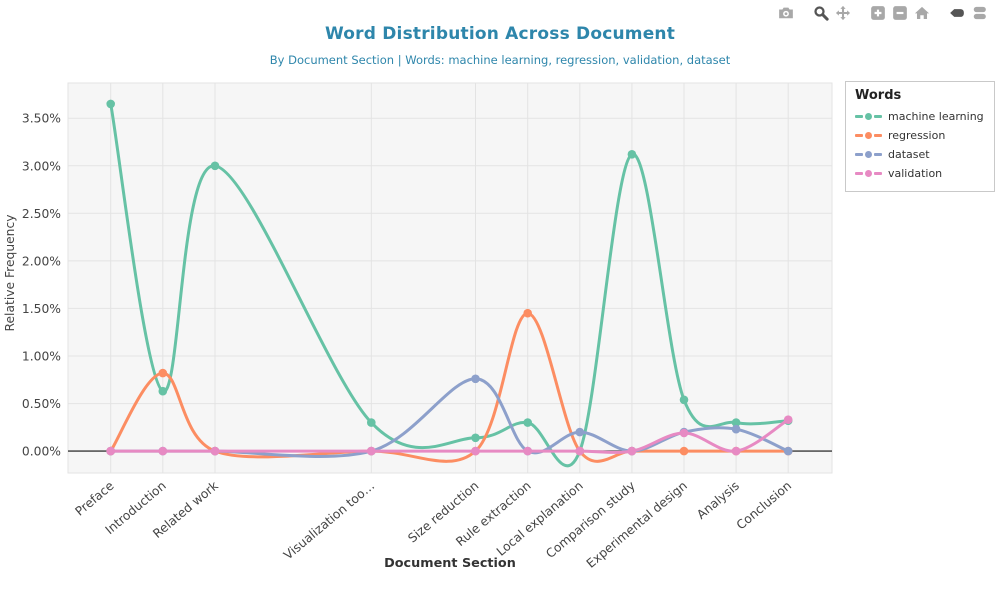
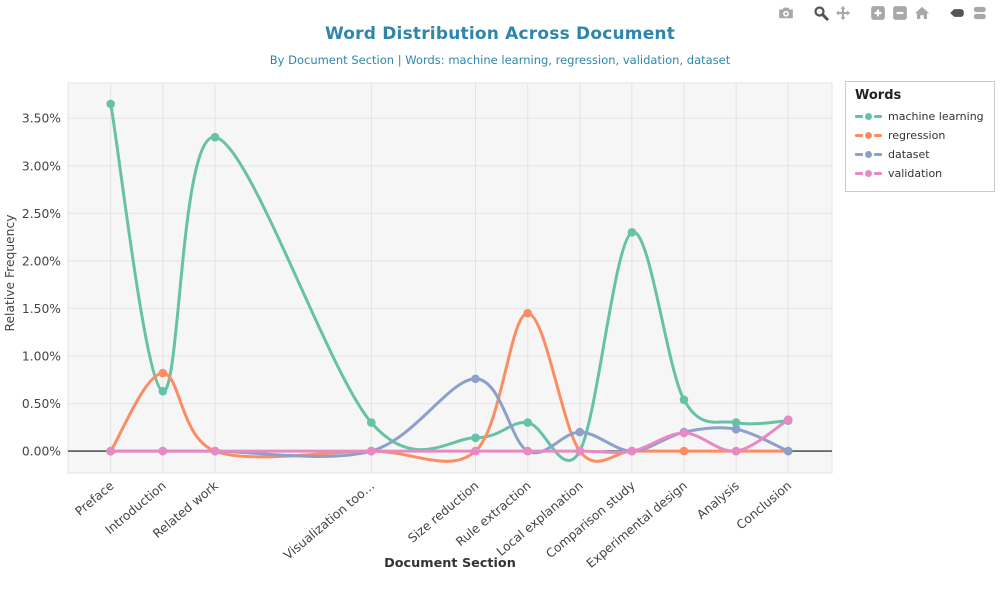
machine learning/Related work: 3.0% -> 3.3%
machine learning/Comparison study: 3.1% -> 2.3%
